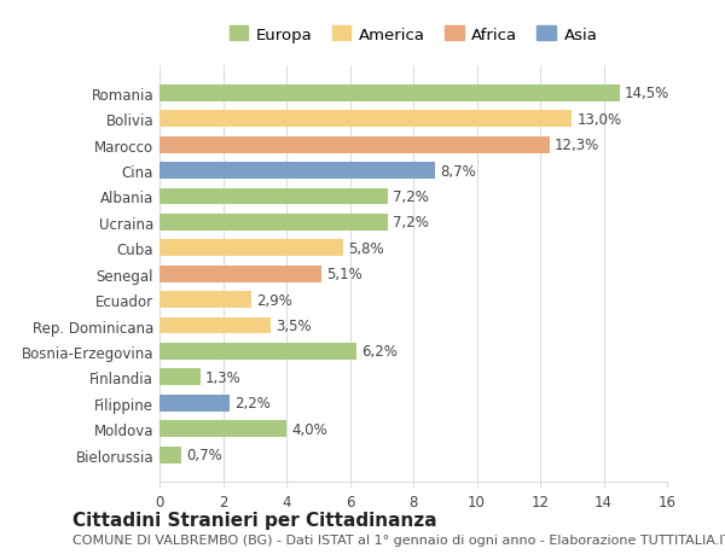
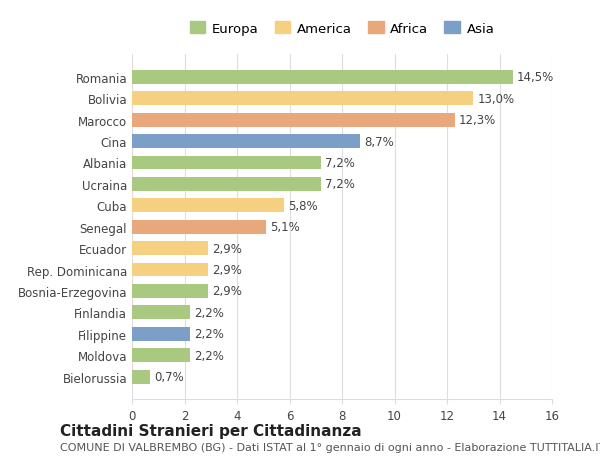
Rep. Dominicana: 3,5% -> 2,9%
Bosnia-Erzegovina: 6,2% -> 2,9%
Finlandia: 1,3% -> 2,2%
Moldova: 4,0% -> 2,2%
